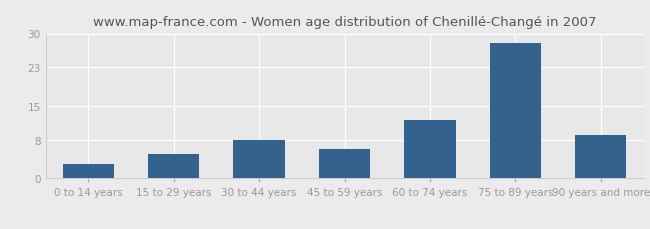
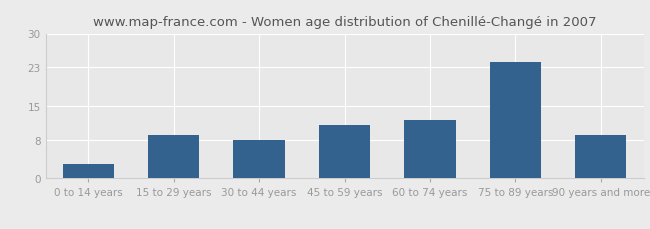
15 to 29 years: 5 -> 9
45 to 59 years: 6 -> 11
75 to 89 years: 28 -> 24
